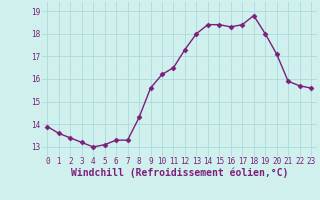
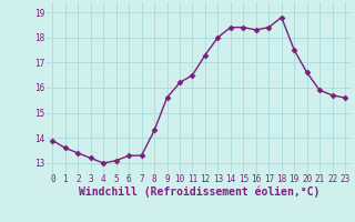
19: 18.0 -> 17.5
20: 17.1 -> 16.6
